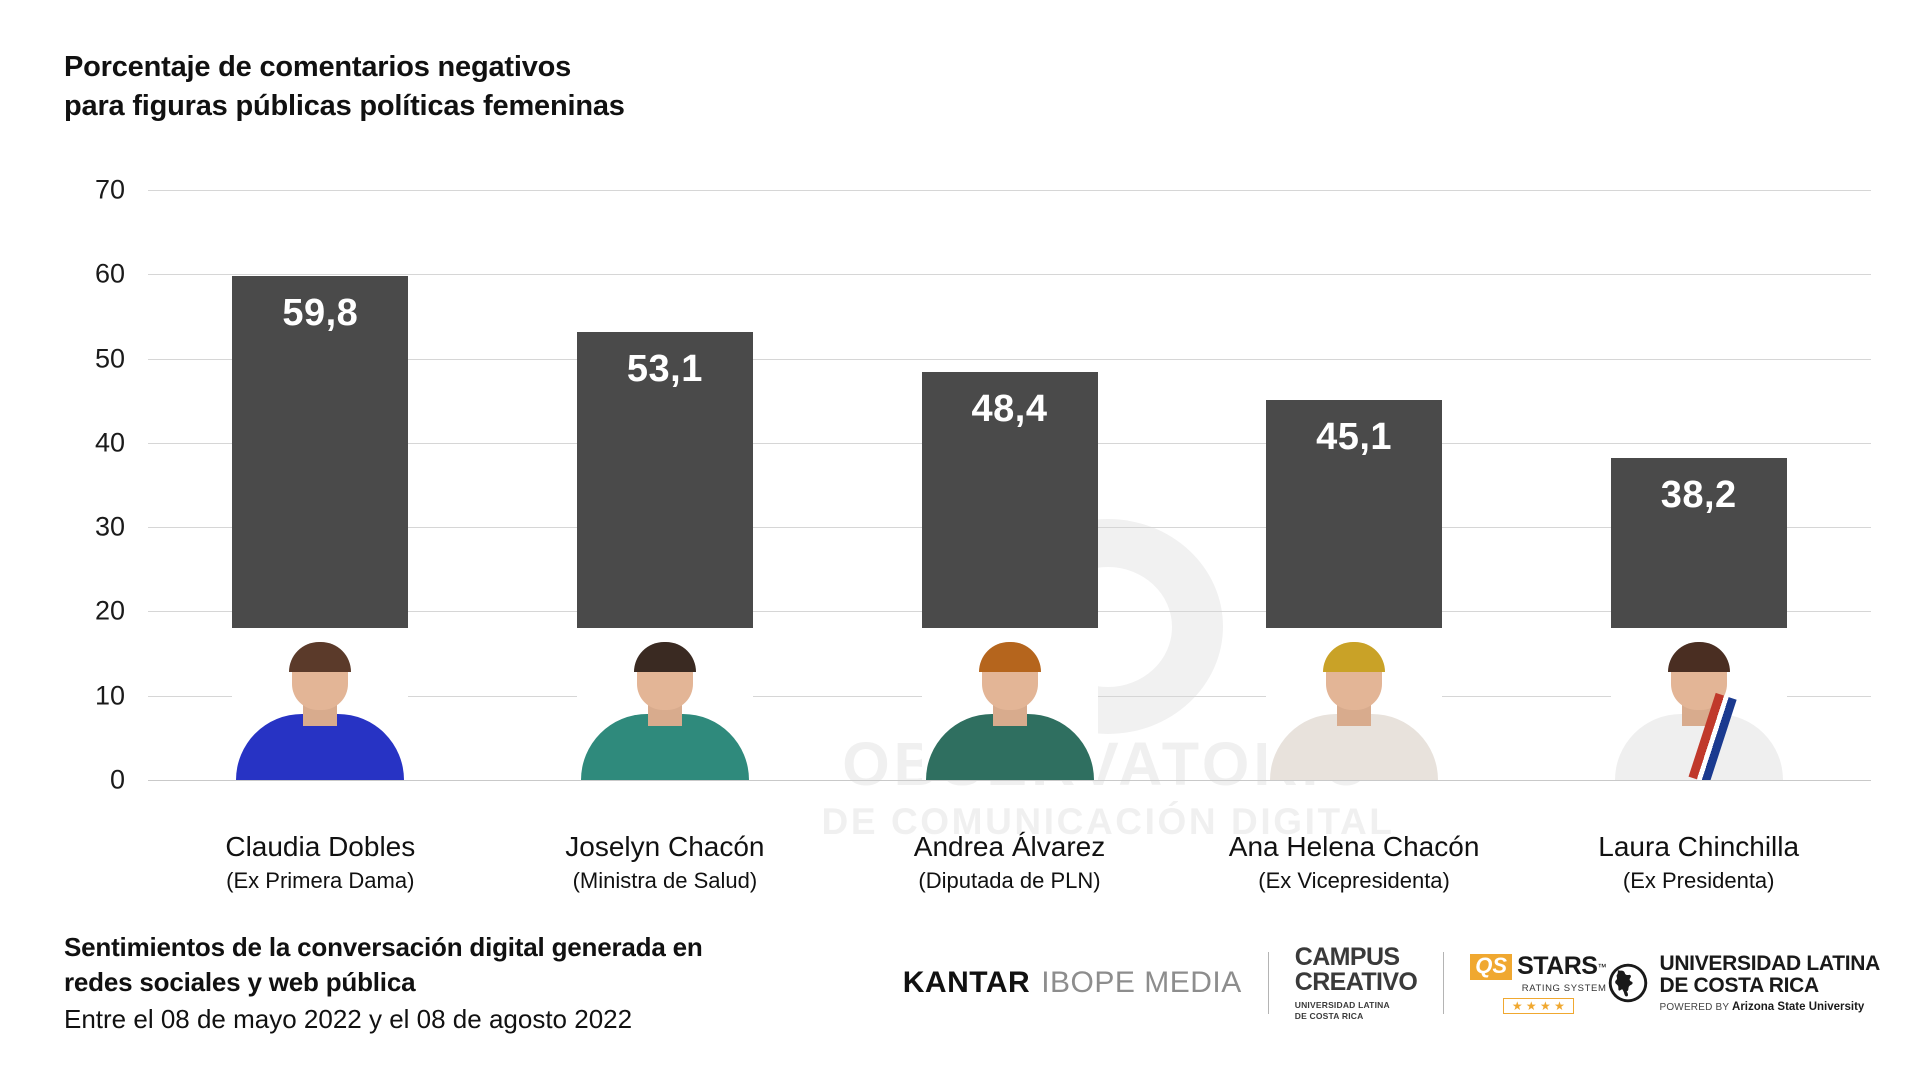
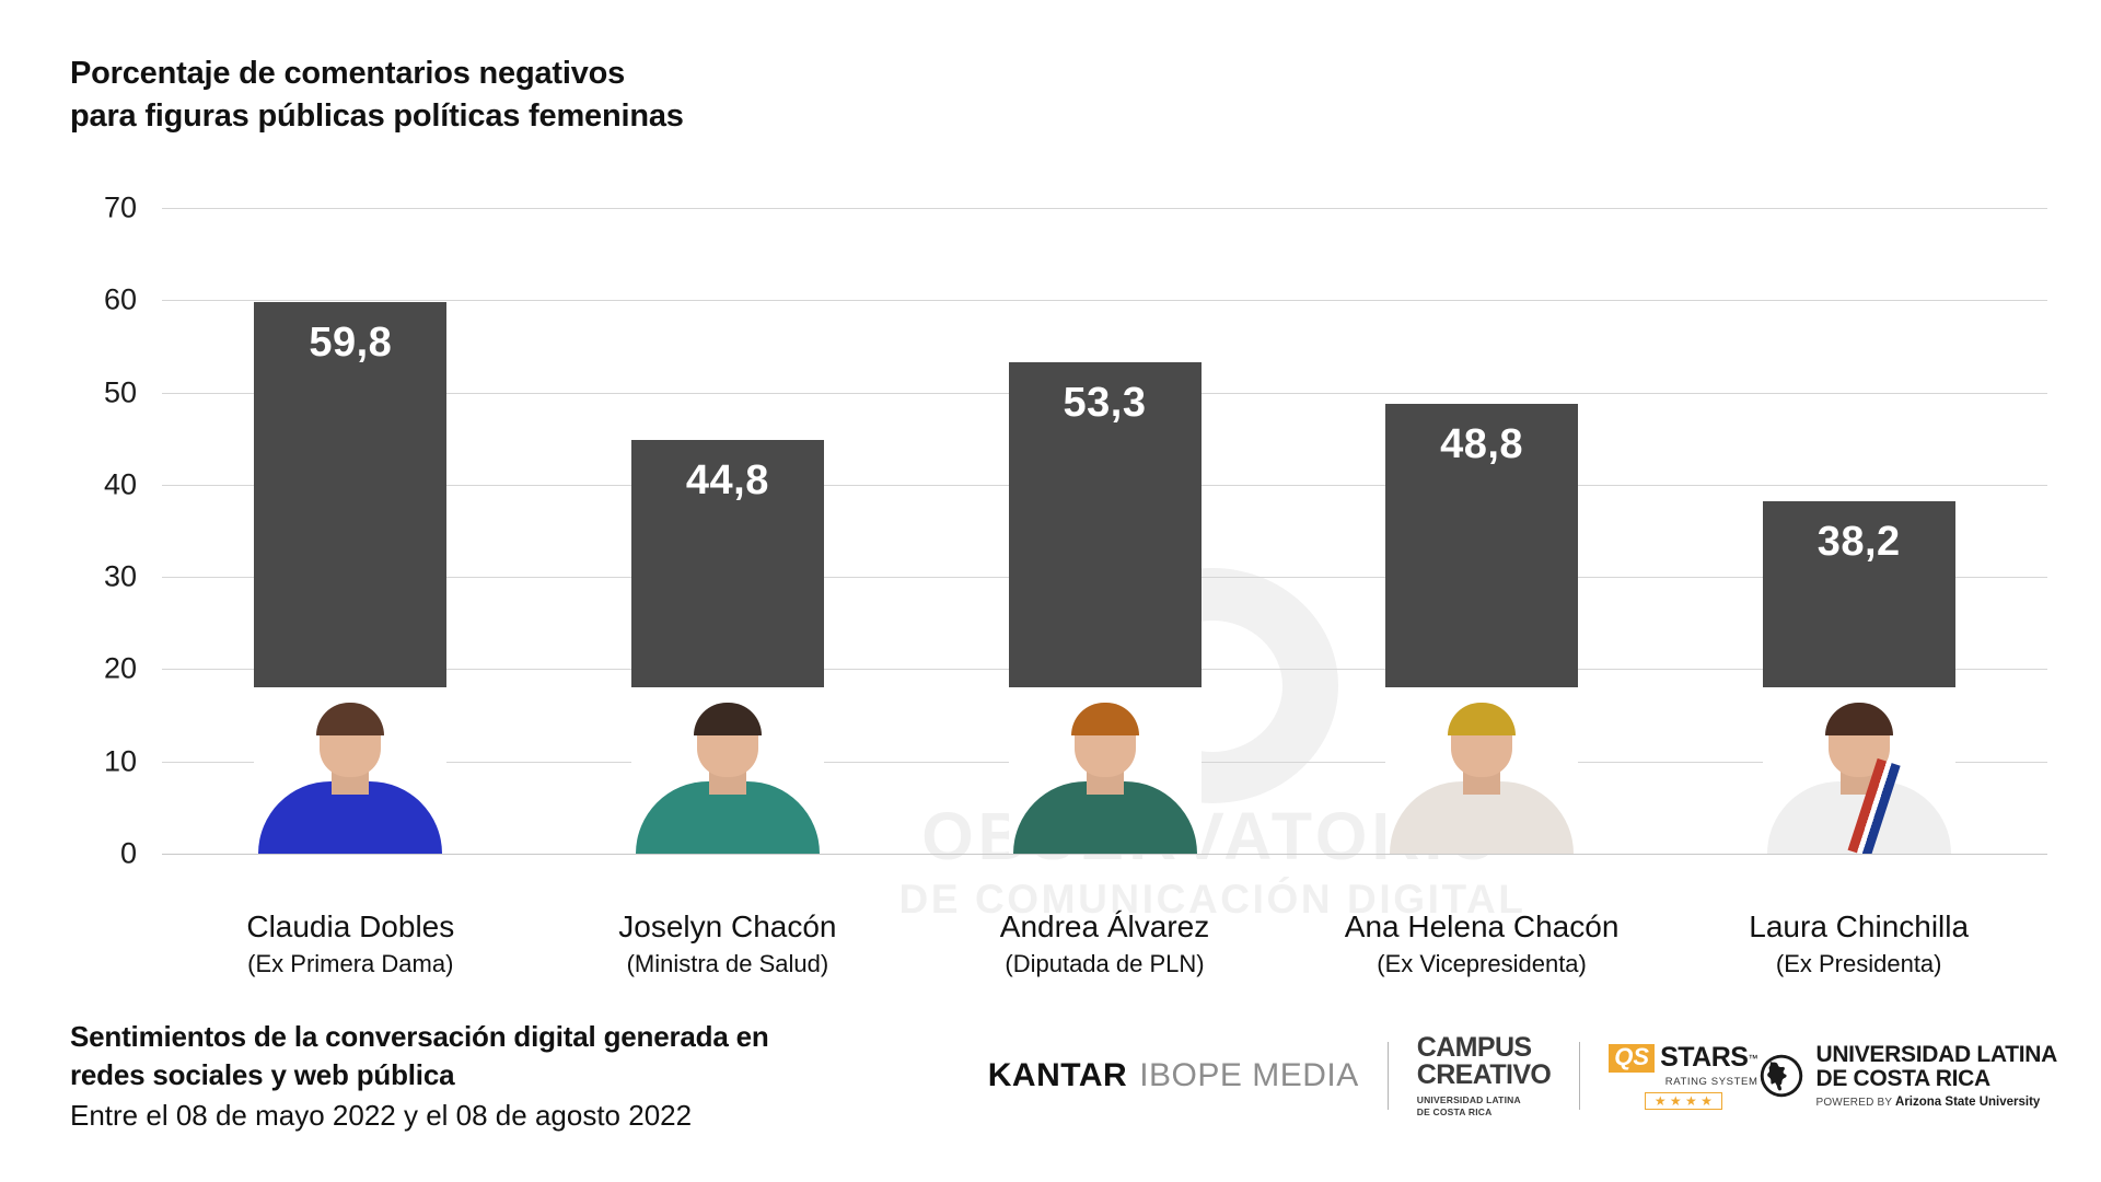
Joselyn Chacón: 53,1 -> 44,8
Andrea Álvarez: 48,4 -> 53,3
Ana Helena Chacón: 45,1 -> 48,8
